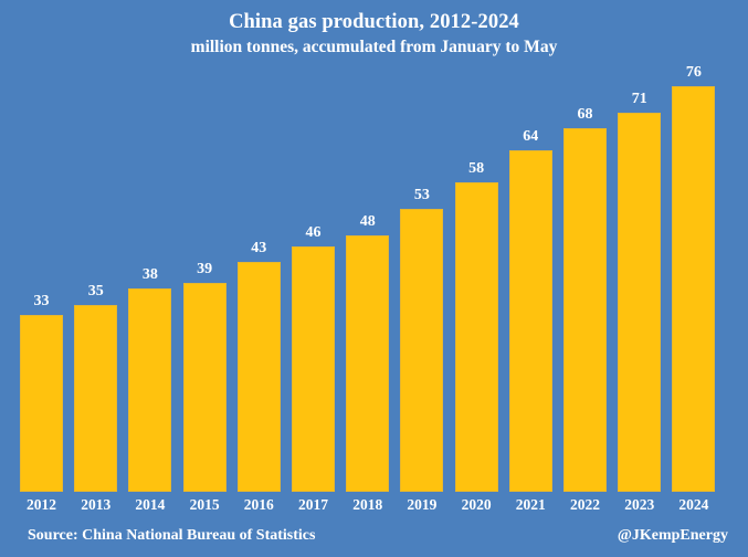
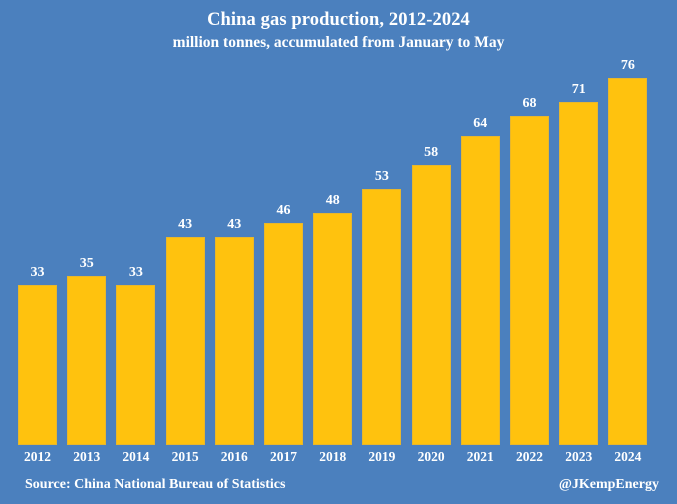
2014: 38 -> 33
2015: 39 -> 43
